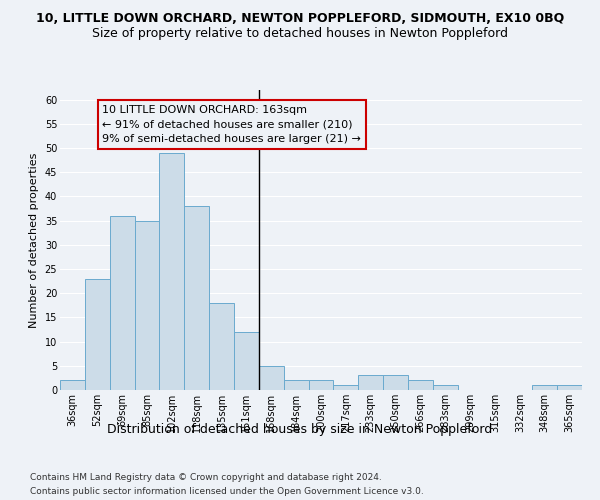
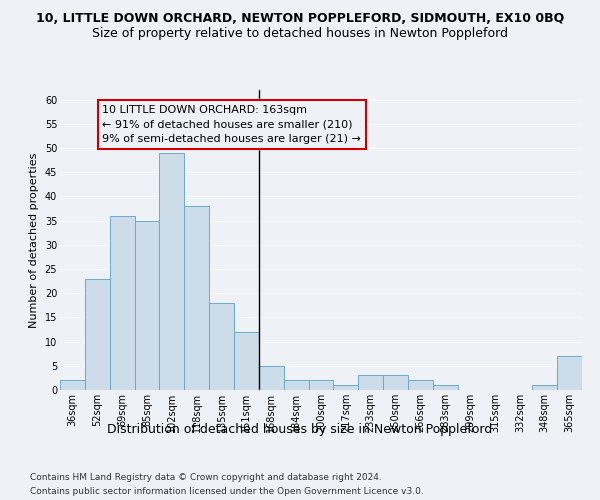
365sqm: 1 -> 7
